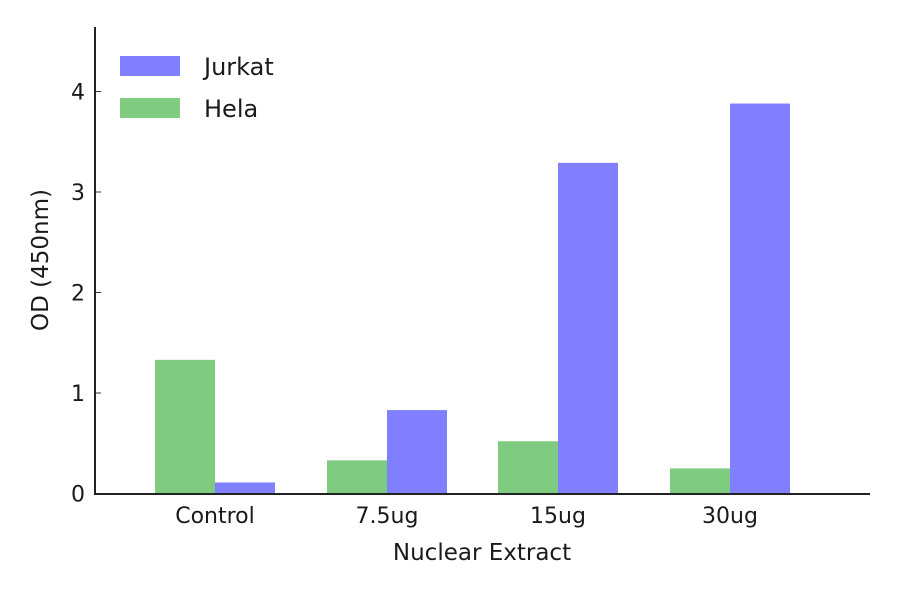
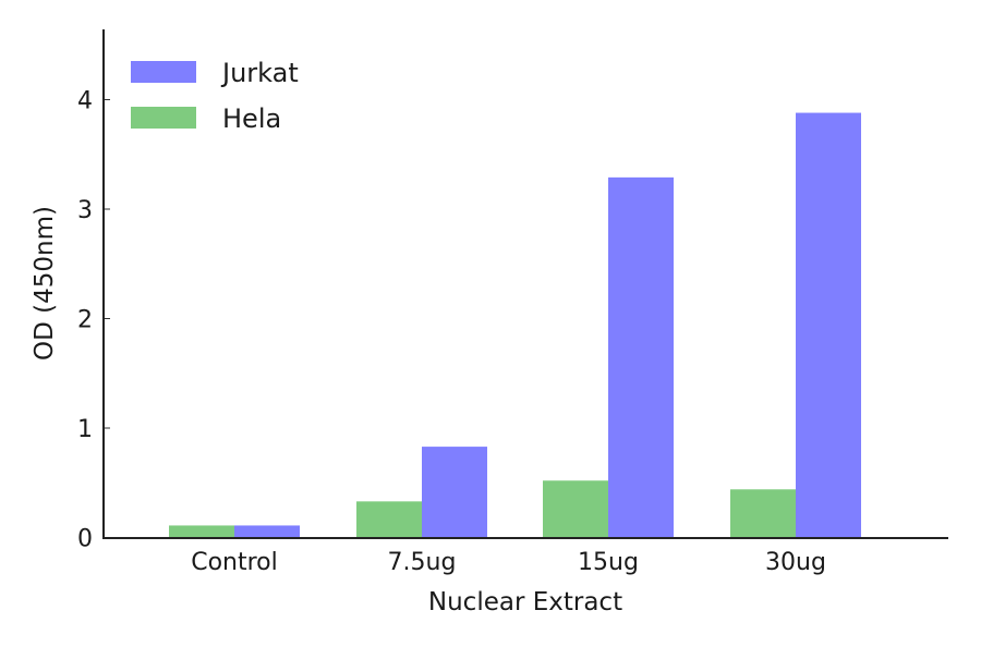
Hela/Control: 1.33 -> 0.11
Hela/30ug: 0.25 -> 0.44
